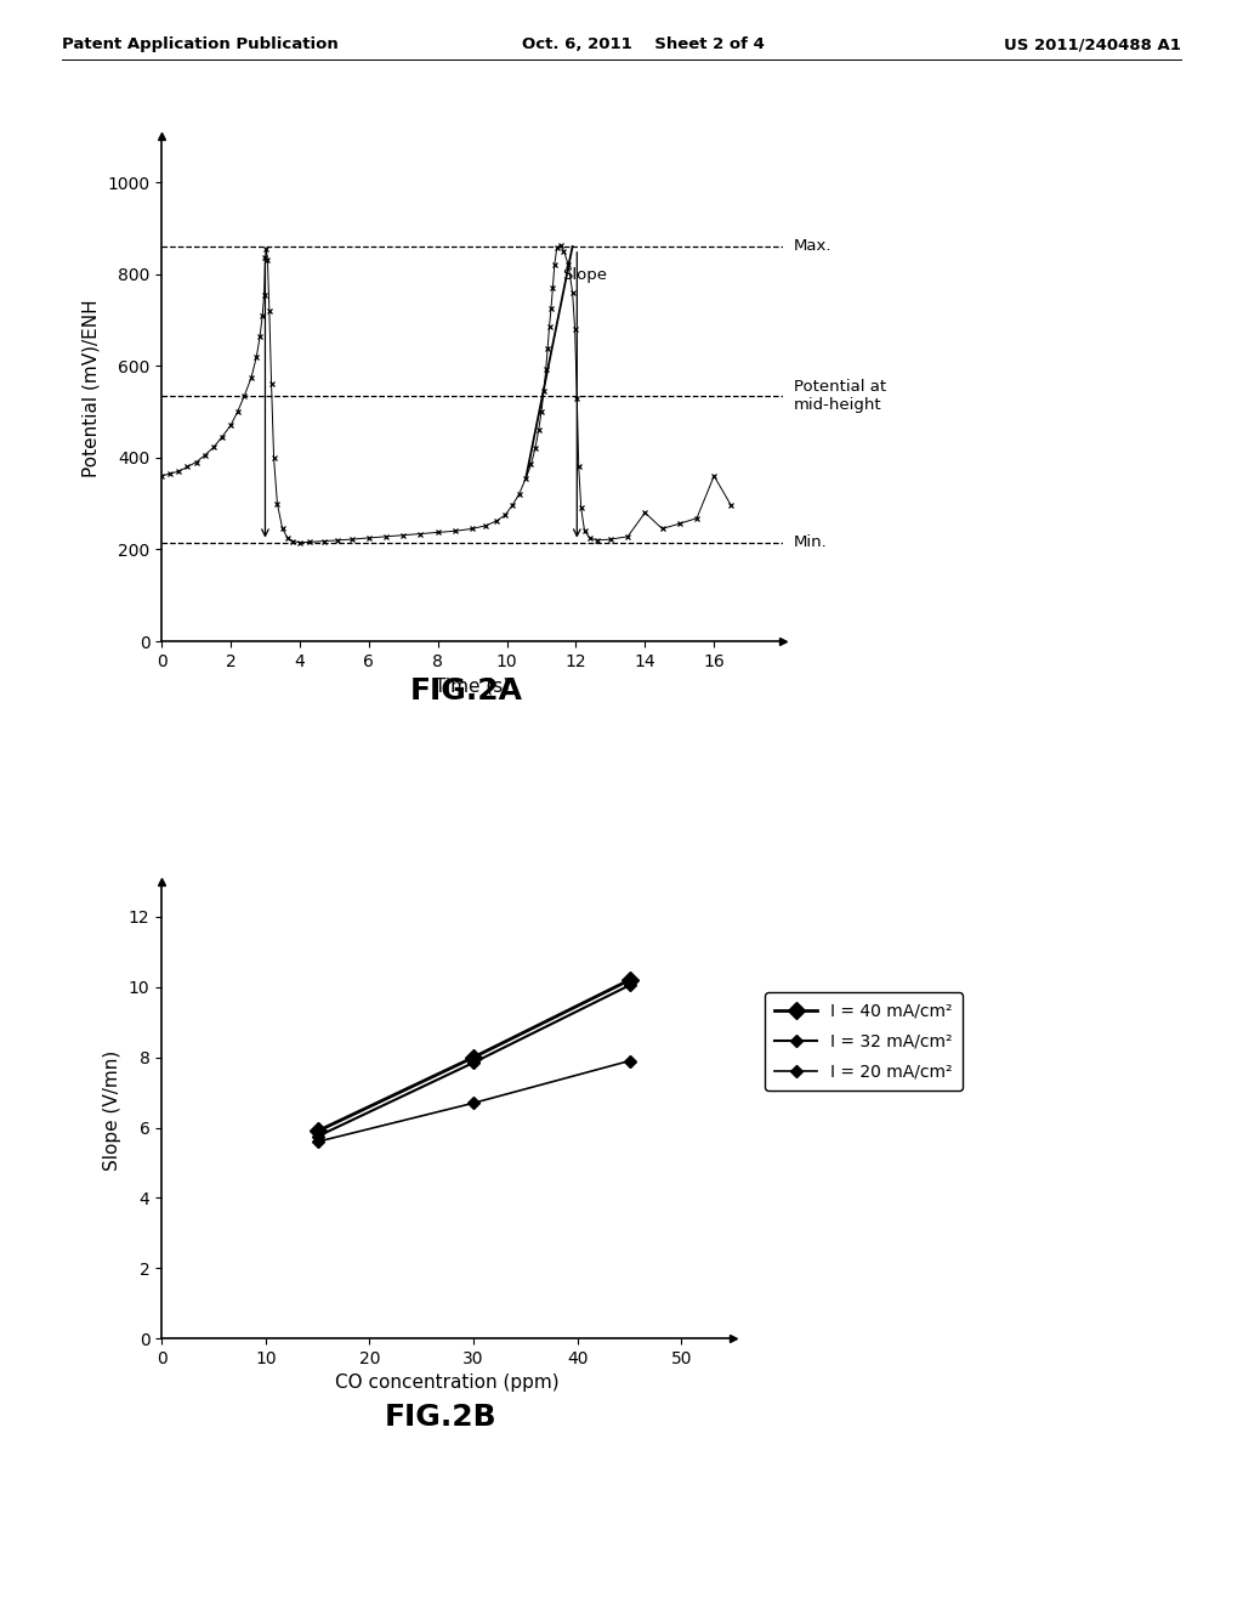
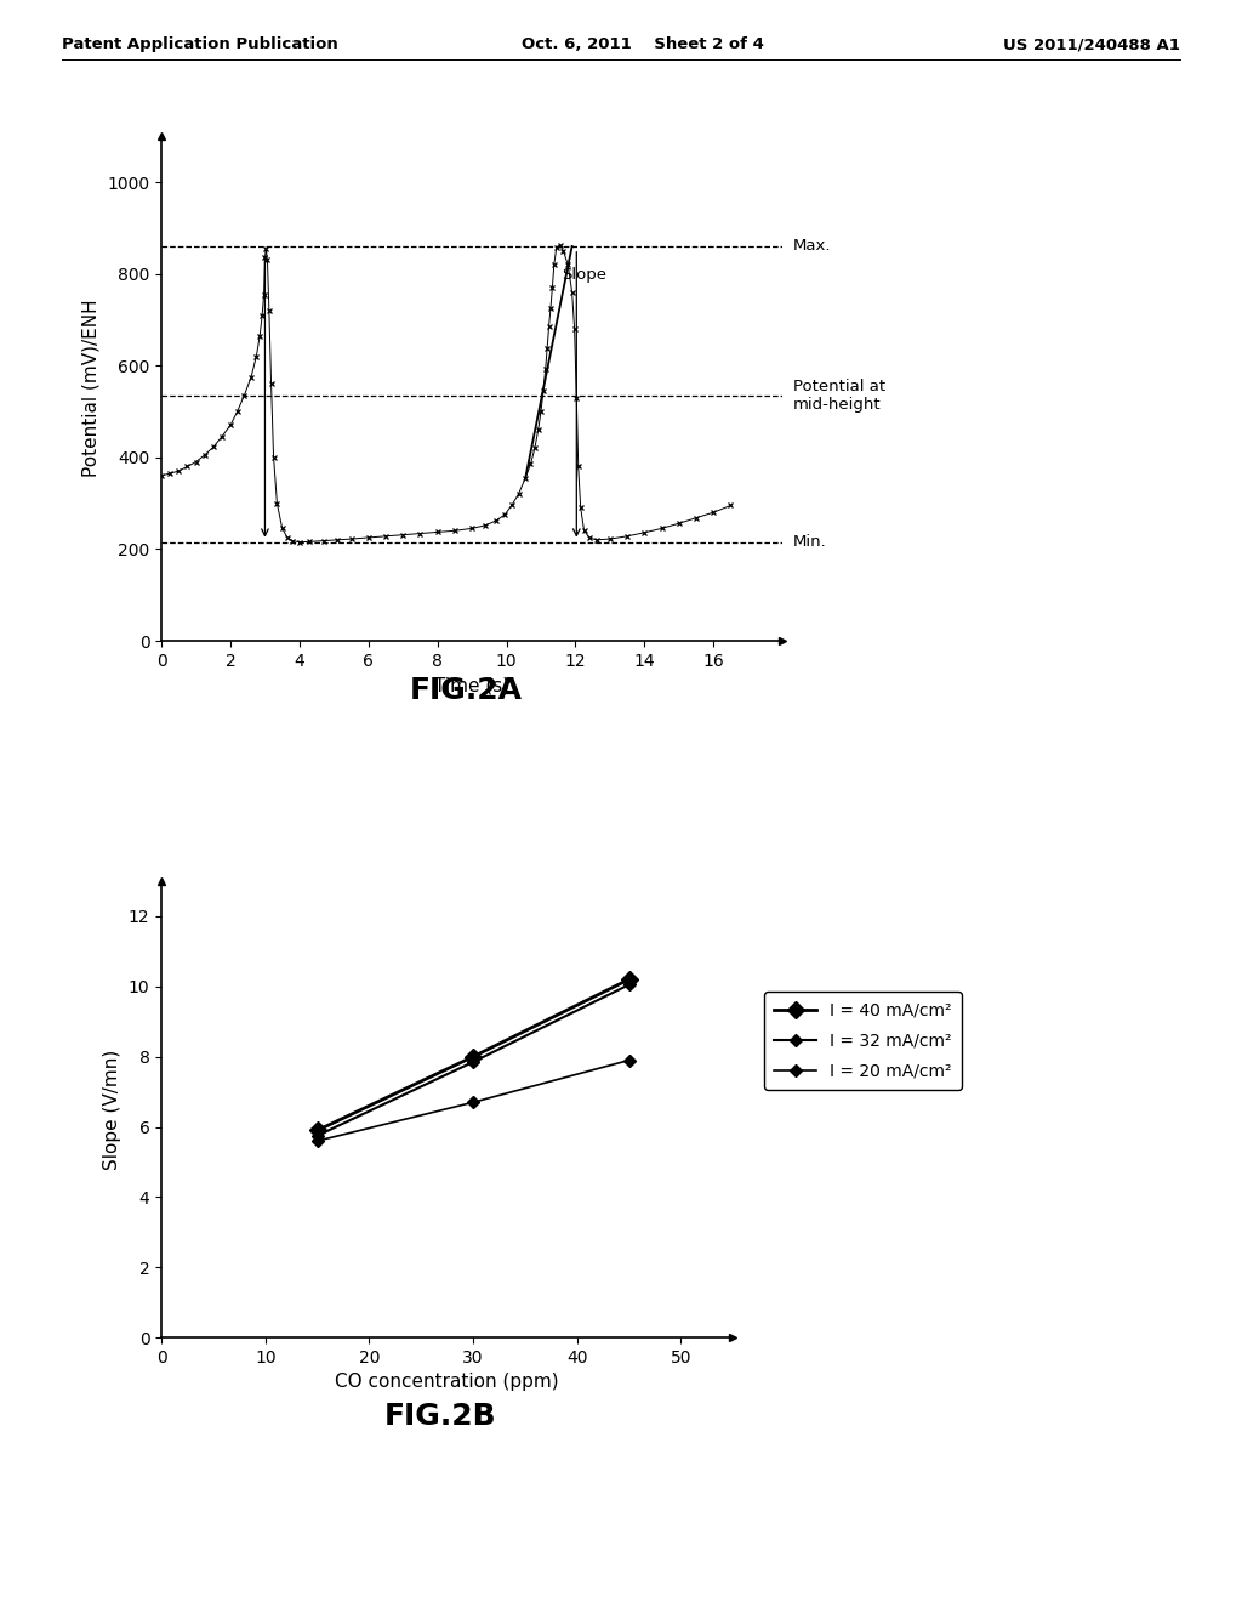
14: 280 -> 236
16: 360 -> 280
